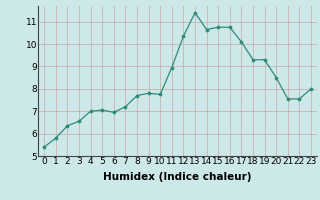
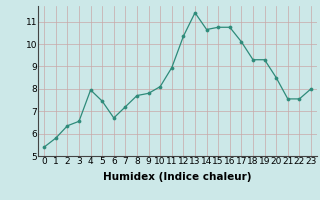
4: 7.00 -> 7.95
5: 7.05 -> 7.45
6: 6.95 -> 6.70
10: 7.75 -> 8.10
